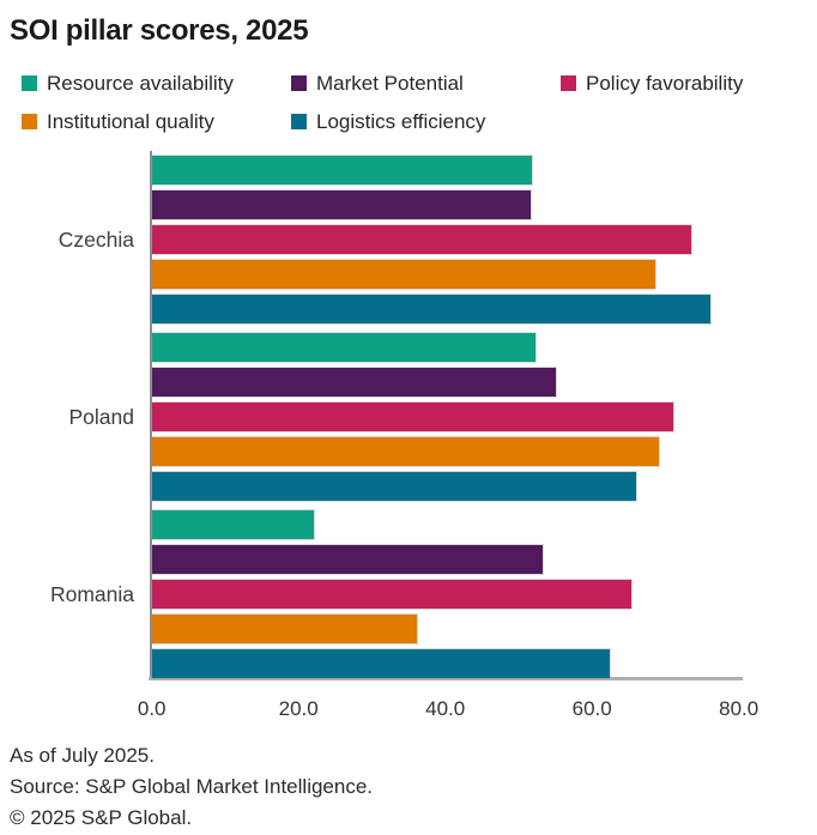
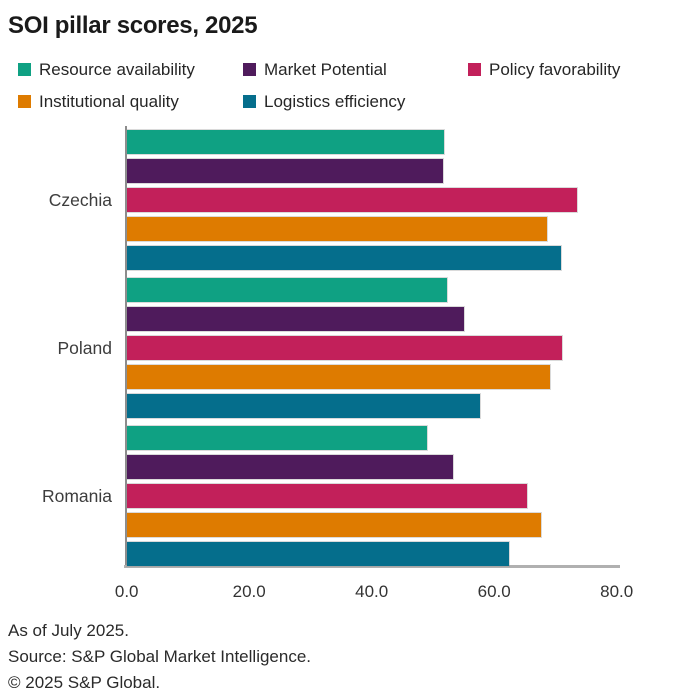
Logistics efficiency/Czechia: 76 -> 71
Logistics efficiency/Poland: 66 -> 58
Resource availability/Romania: 22 -> 49
Institutional quality/Romania: 36 -> 68
